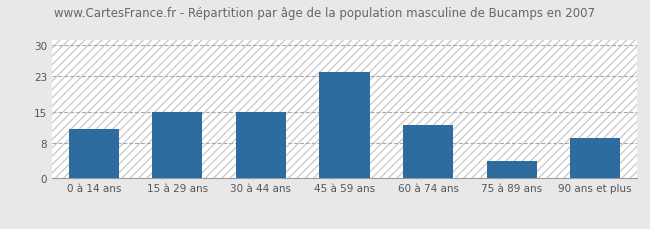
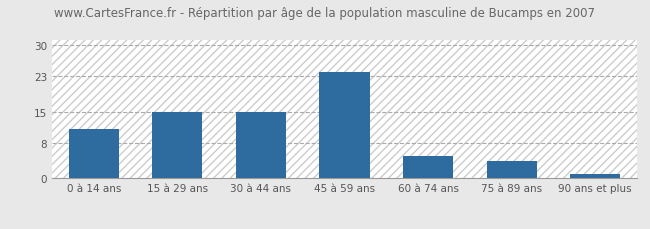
60 à 74 ans: 12 -> 5
90 ans et plus: 9 -> 1
